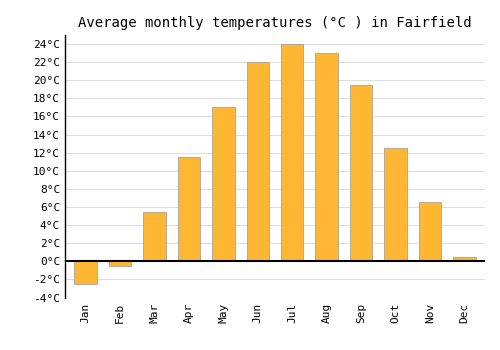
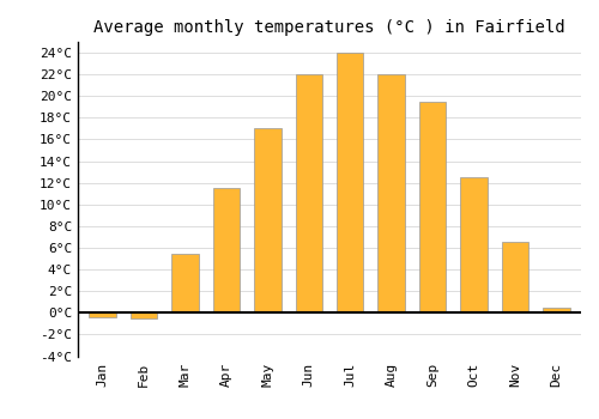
Jan: -2.5°C -> -0.4°C
Aug: 23.0°C -> 22.0°C
